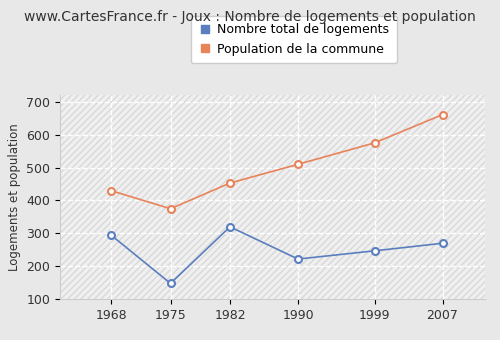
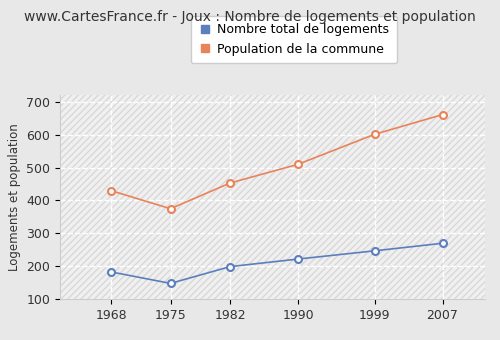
Nombre total de logements/1968: 295 -> 183
Nombre total de logements/1982: 320 -> 199
Population de la commune/1999: 575 -> 601
